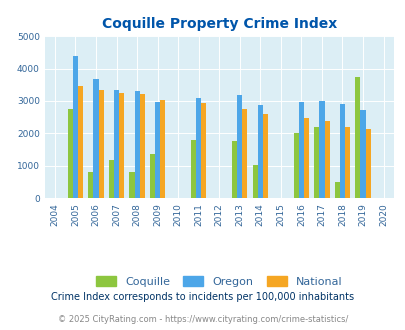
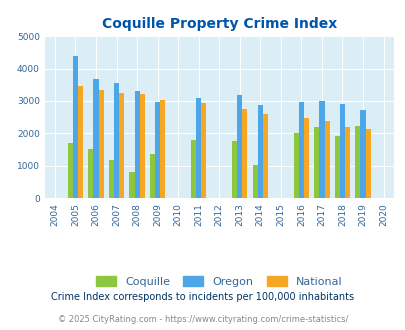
Coquille/2005: 2750 -> 1700
Coquille/2006: 800 -> 1500
Oregon/2007: 3350 -> 3550
Coquille/2018: 500 -> 1920
Coquille/2019: 3750 -> 2220
